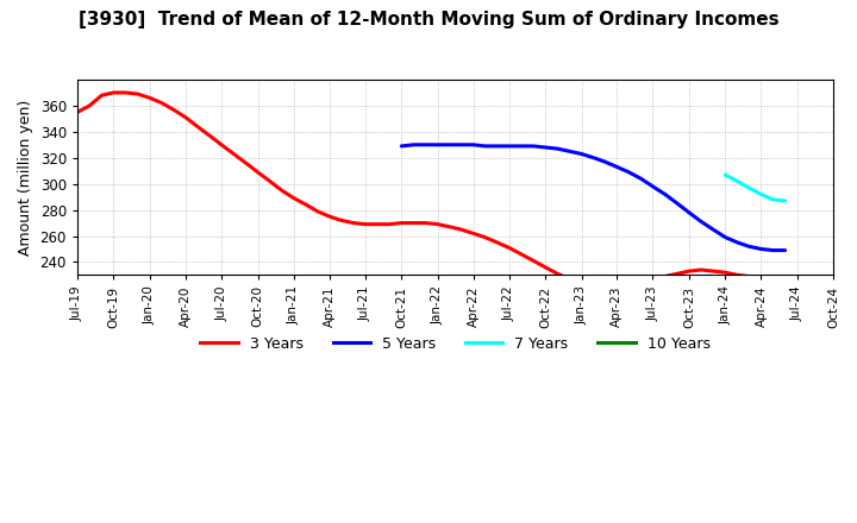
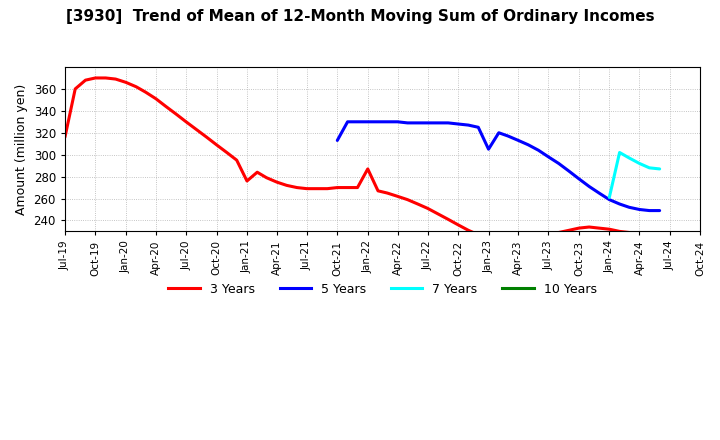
3 Years/Jul-19: 355 -> 316
3 Years/Jan-21: 289 -> 276
5 Years/Oct-21: 329 -> 313
3 Years/Jan-22: 269 -> 287
5 Years/Jan-23: 323 -> 305
7 Years/Jan-24: 307 -> 261
